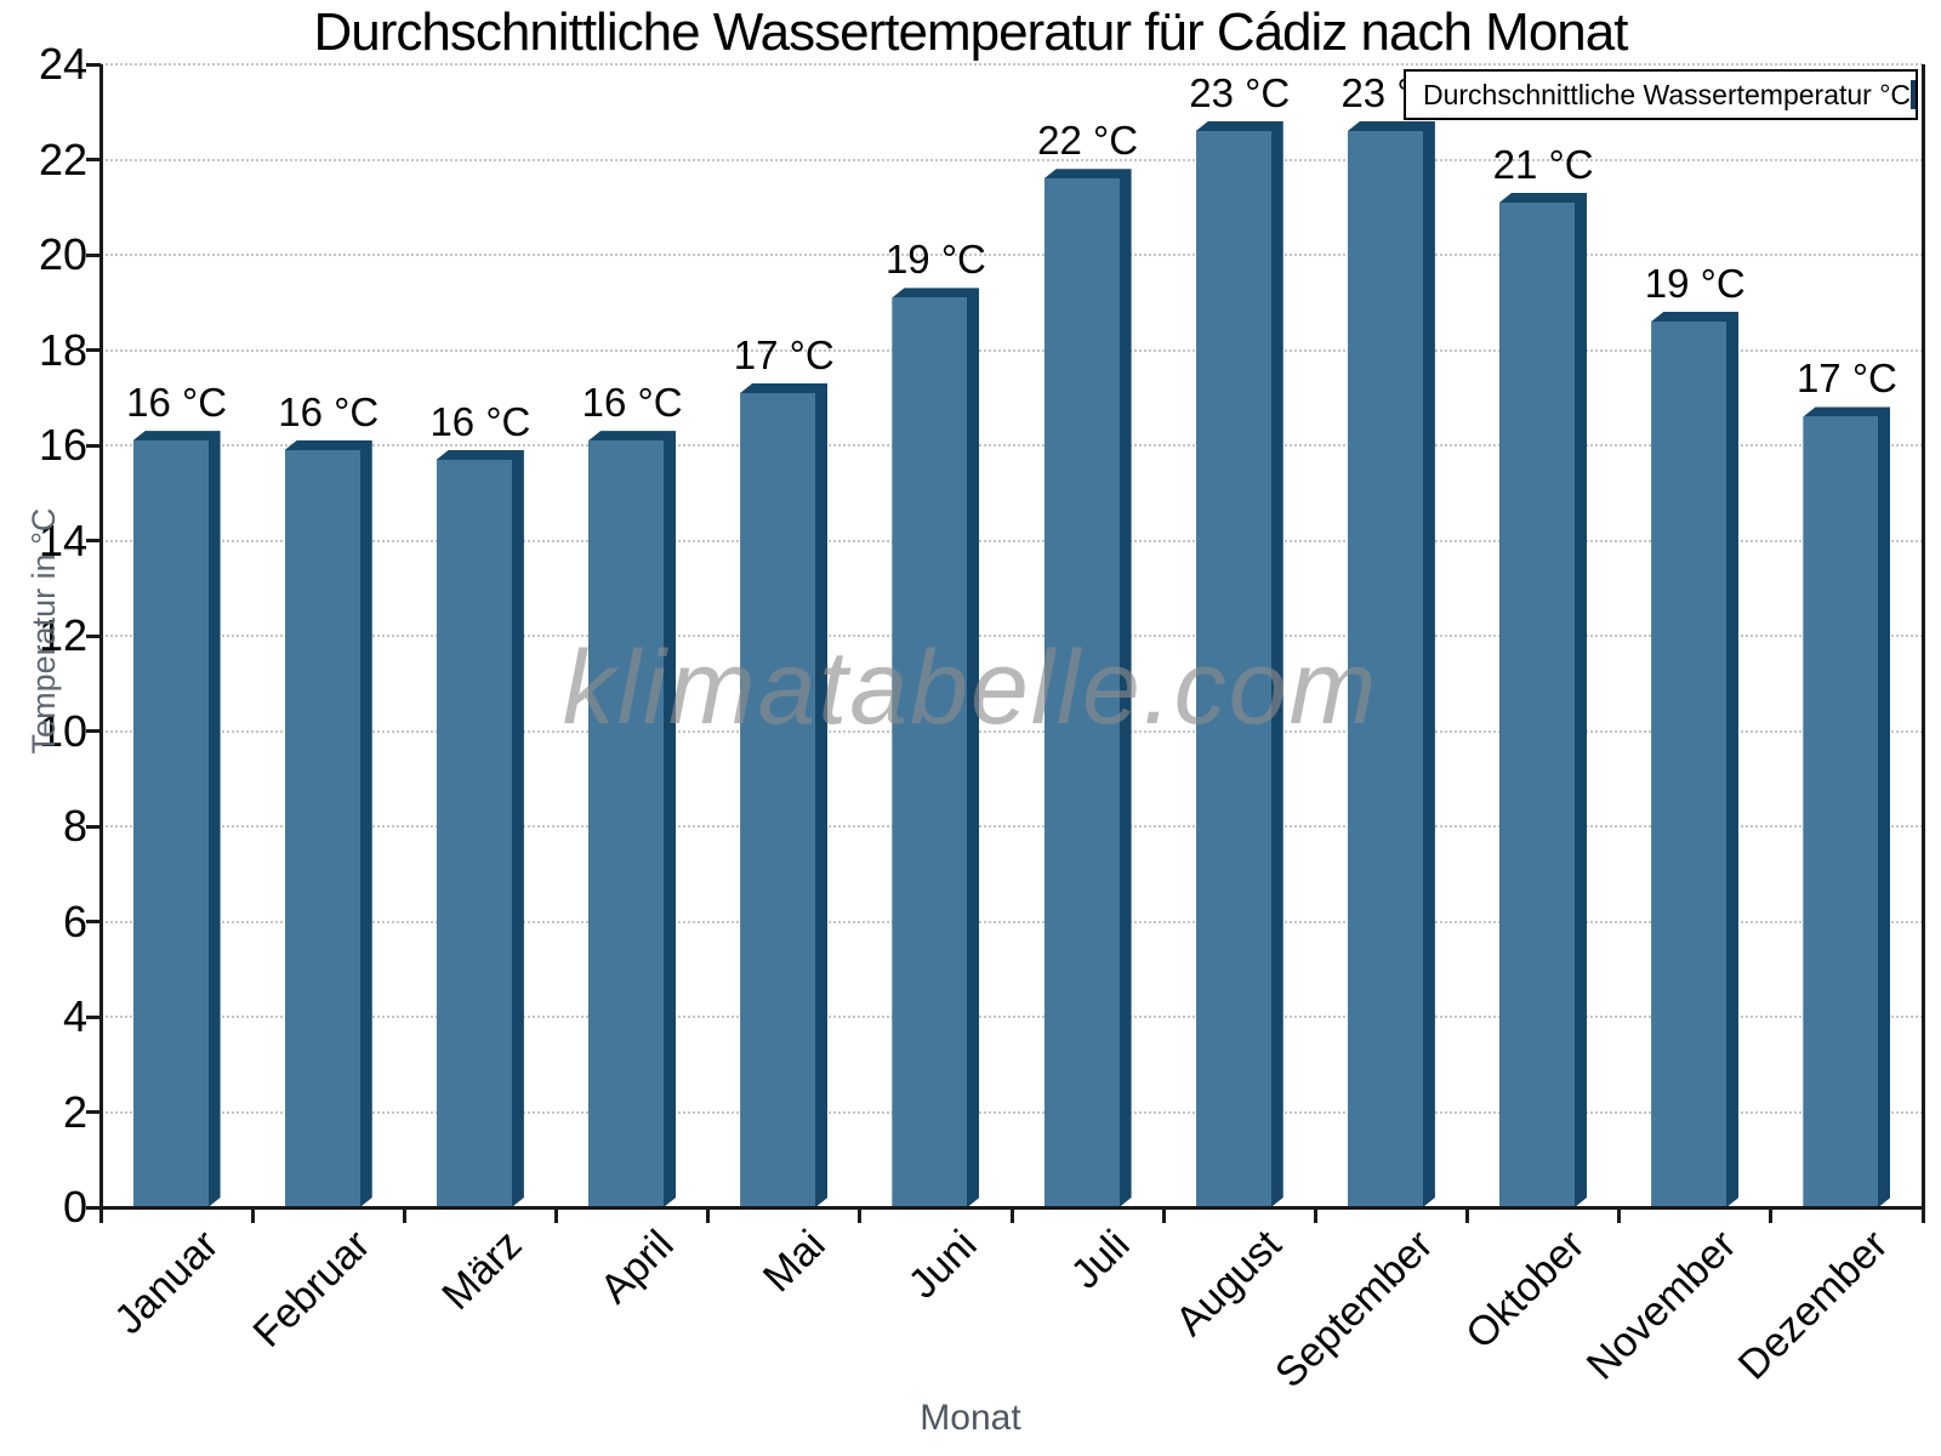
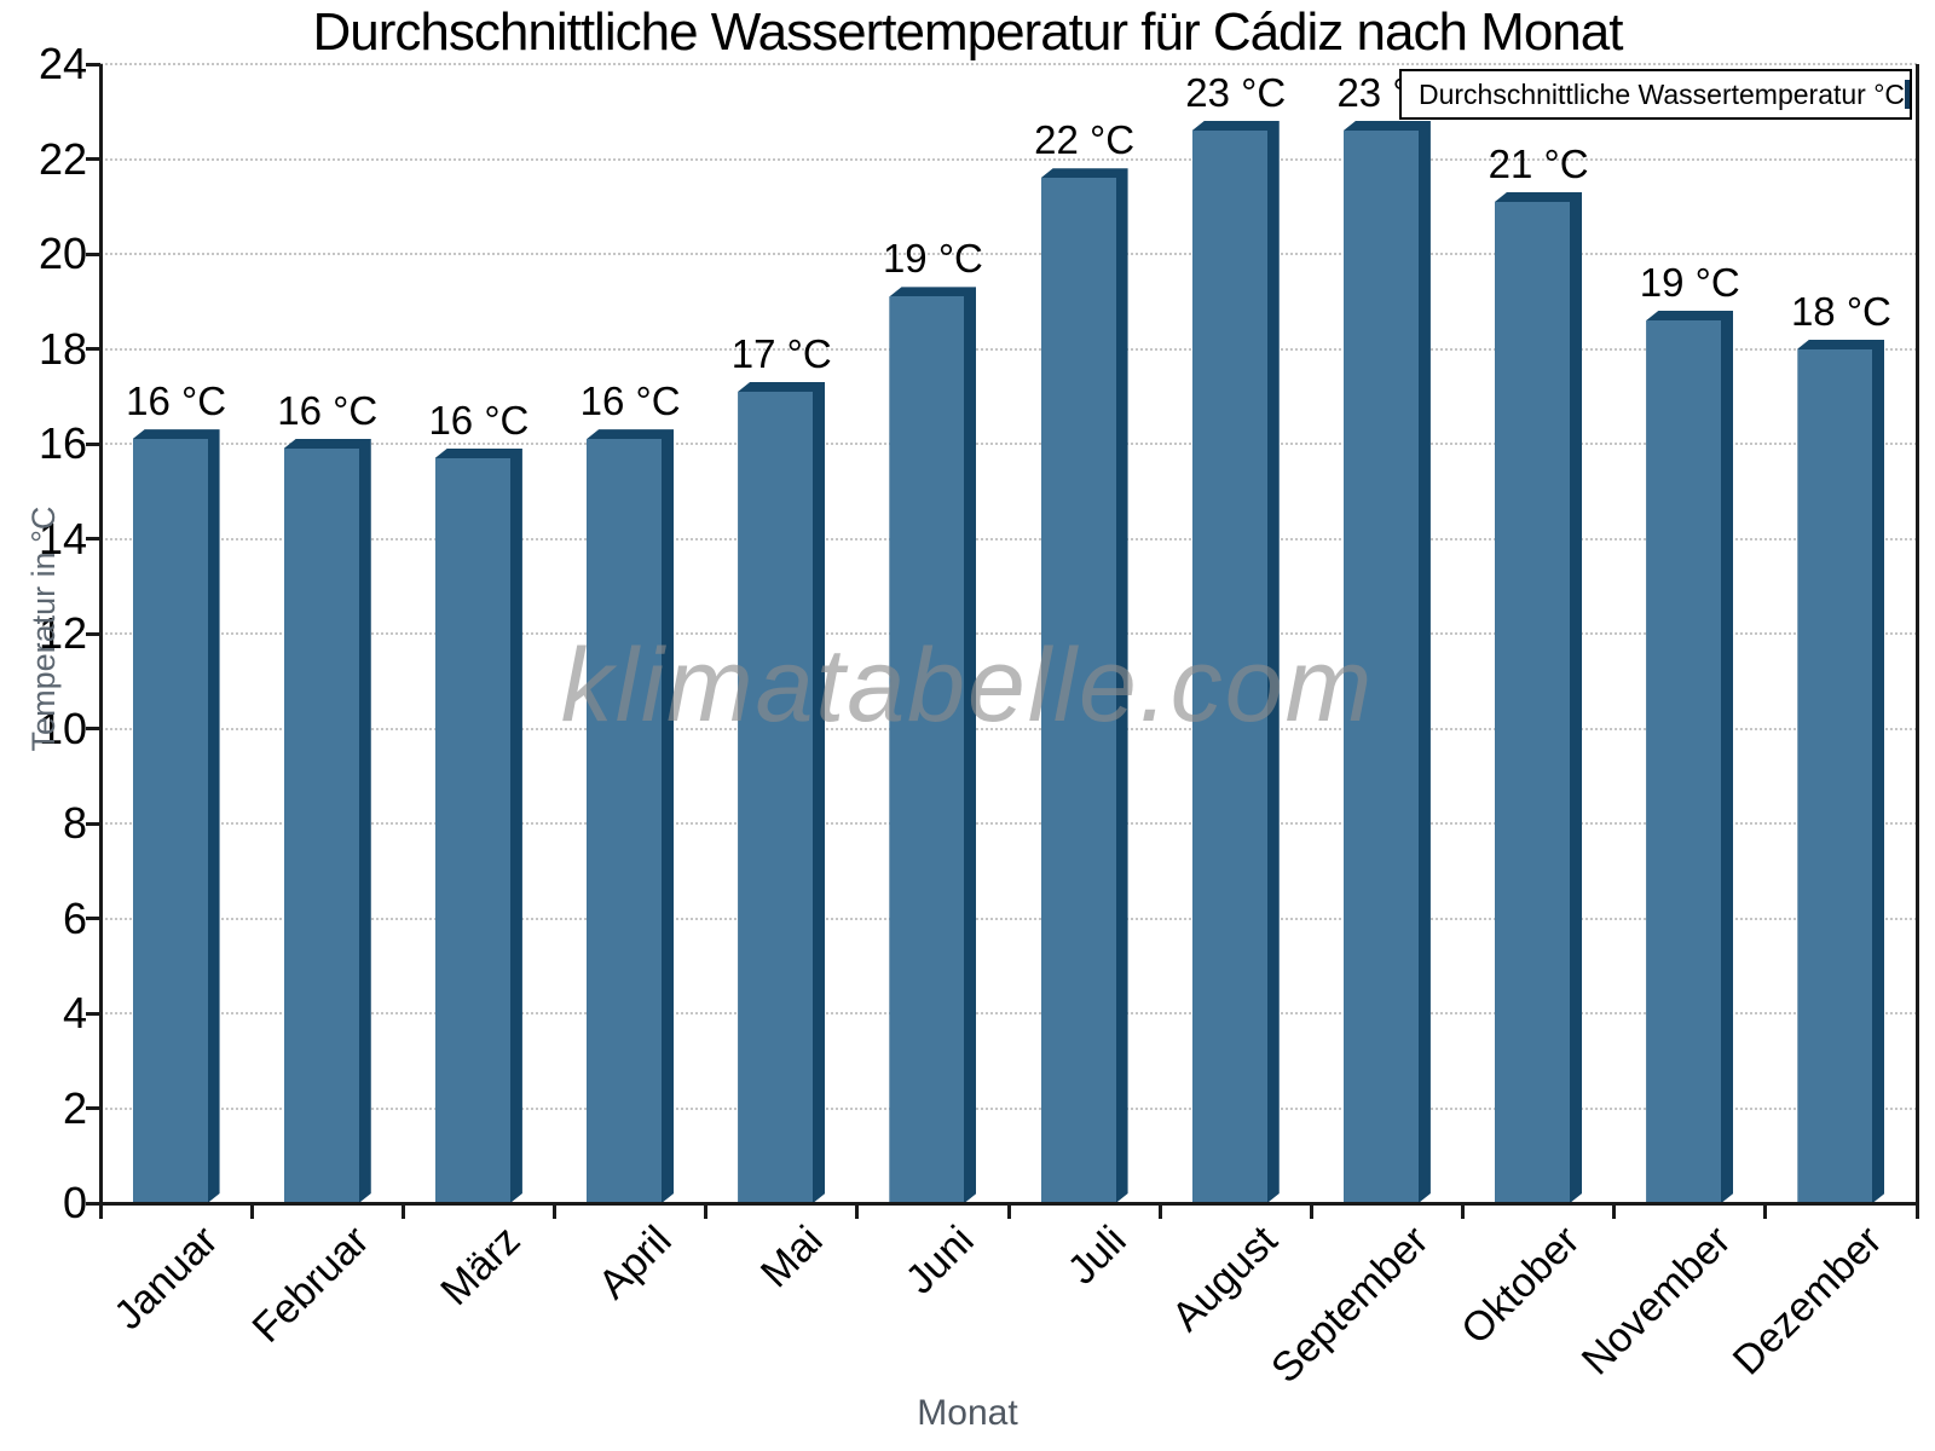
Dezember: 17 -> 18
